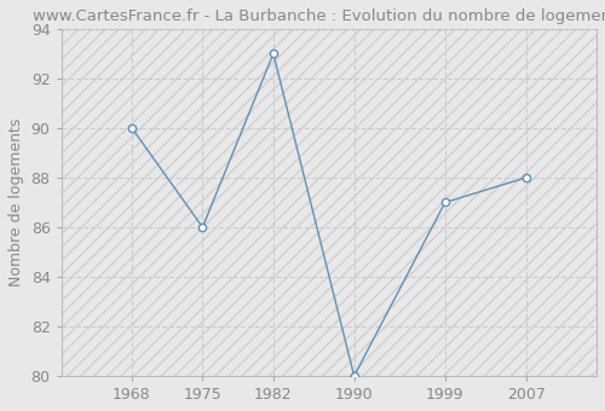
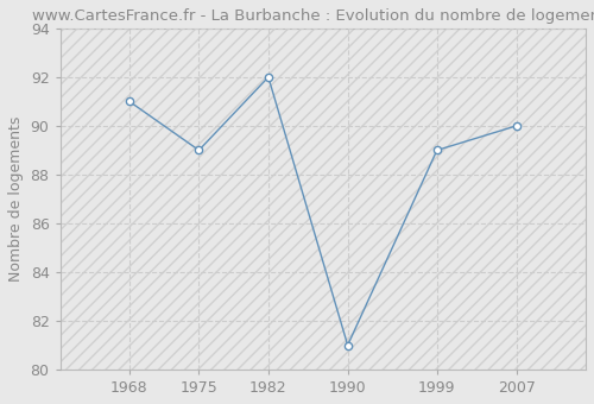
1968: 90 -> 91
1975: 86 -> 89
1982: 93 -> 92
1990: 80 -> 81
1999: 87 -> 89
2007: 88 -> 90
